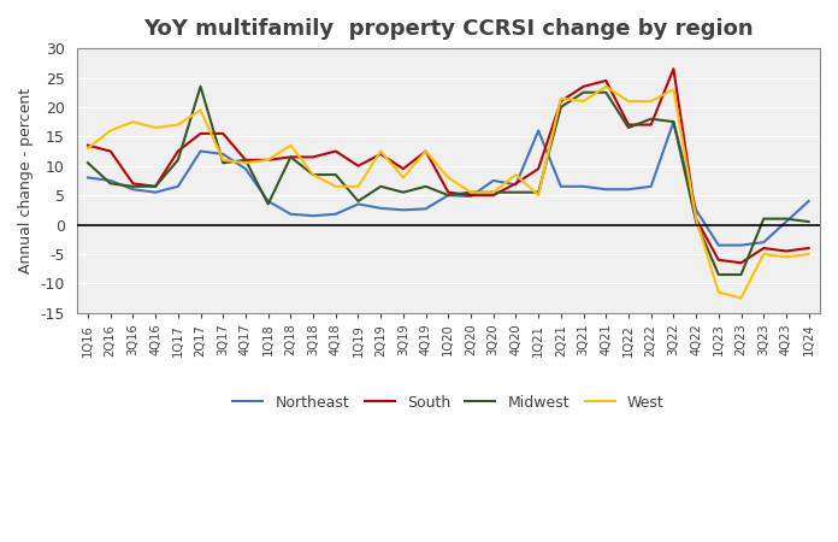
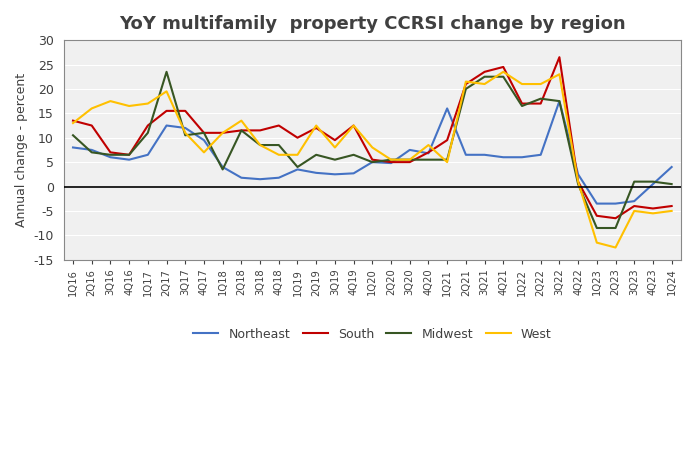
West/4Q17: 10.5 -> 7.0
